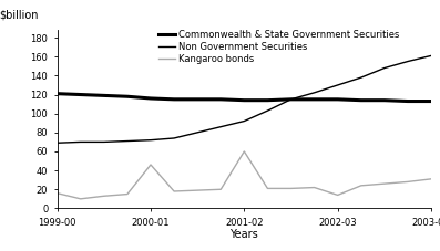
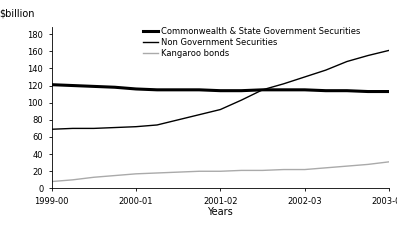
Kangaroo bonds/1999-00: 16 -> 8
Kangaroo bonds/2000-01: 46 -> 17
Kangaroo bonds/2001-02: 60 -> 20
Kangaroo bonds/2002-03: 14 -> 22
